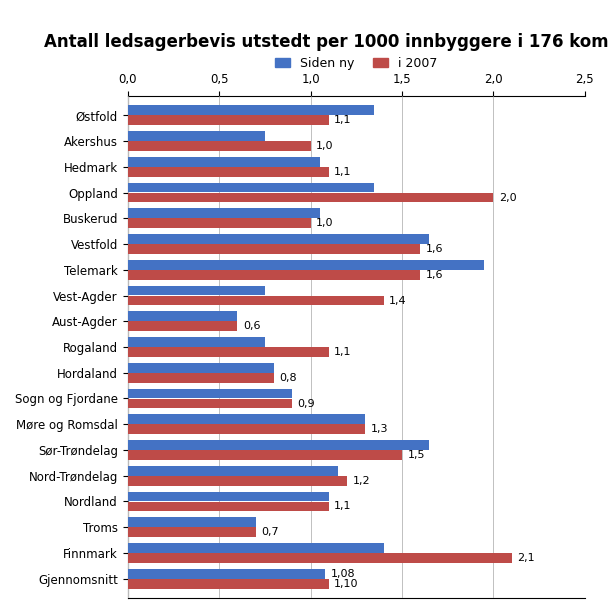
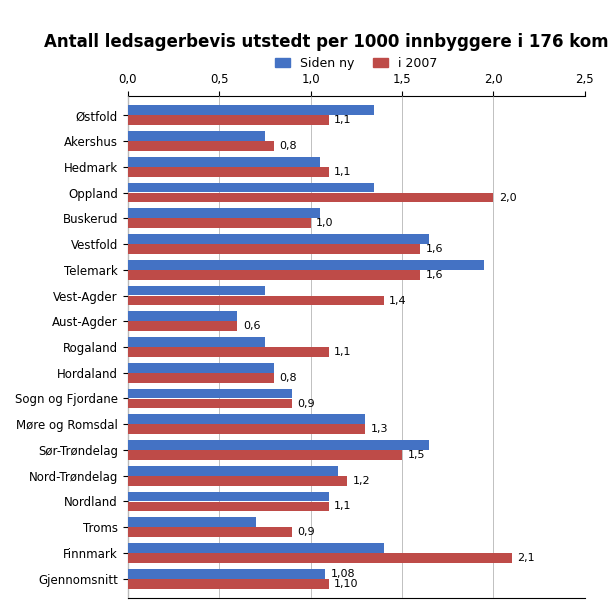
i 2007/Akershus: 1,0 -> 0,8
i 2007/Troms: 0,7 -> 0,9
